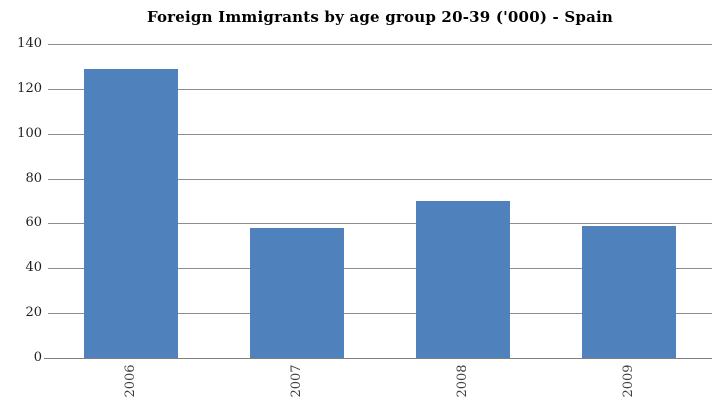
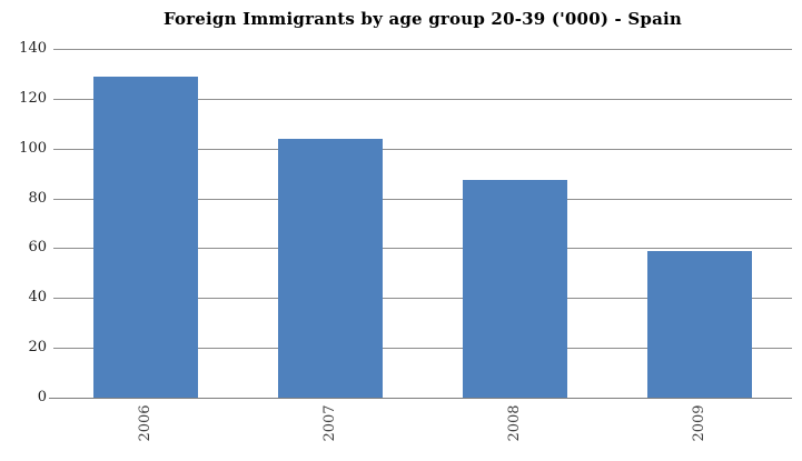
2007: 58 -> 104
2008: 70 -> 88
